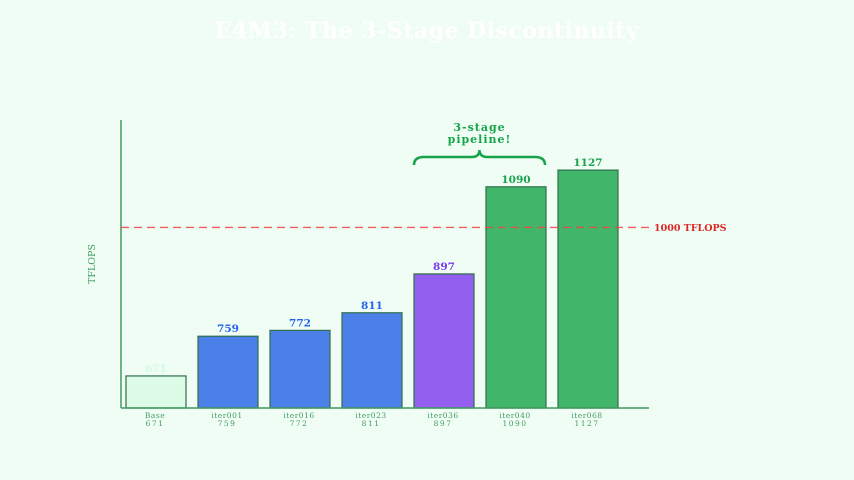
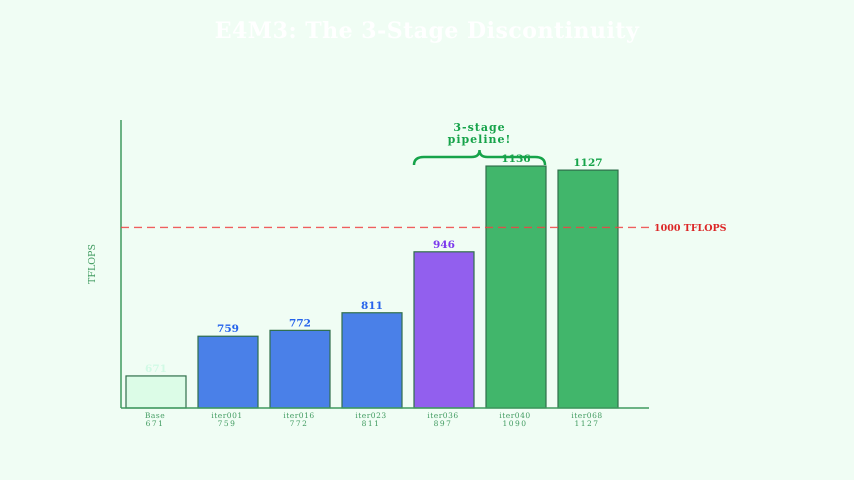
iter036: 897 -> 946
iter040: 1090 -> 1136
